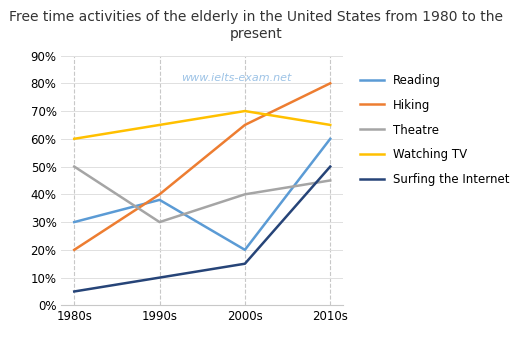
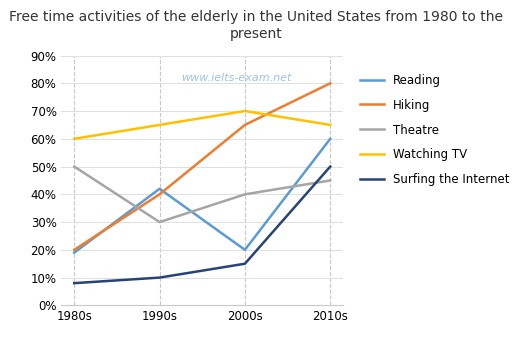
Reading/1980s: 30% -> 19%
Surfing the Internet/1980s: 5% -> 8%
Reading/1990s: 38% -> 42%
